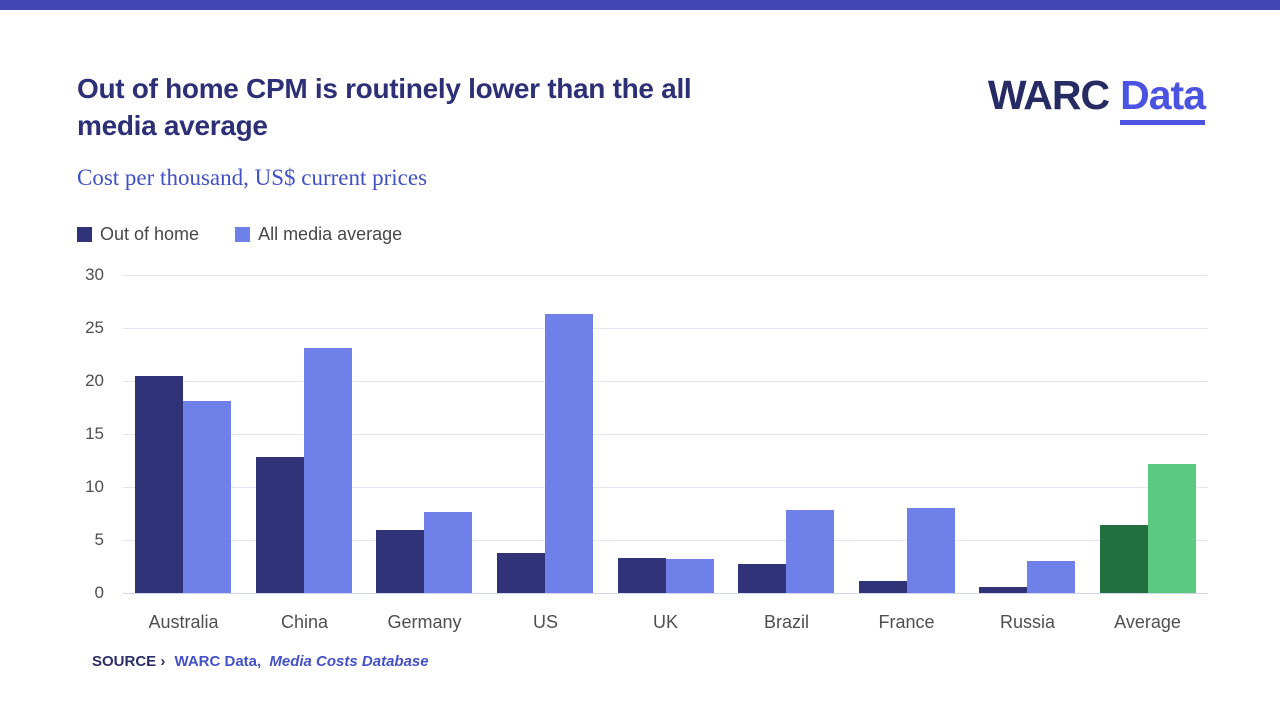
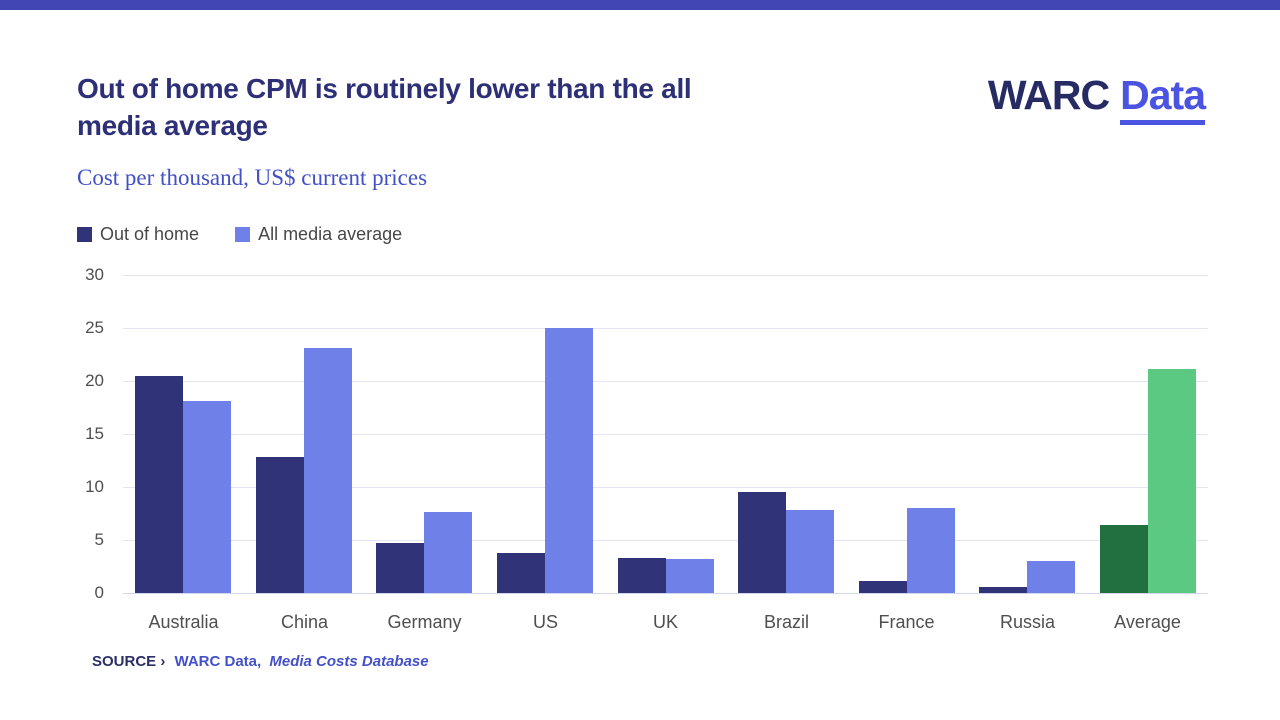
Out of home/Germany: 5.9 -> 4.7
All media average/US: 26.3 -> 25.0
Out of home/Brazil: 2.7 -> 9.5
All media average/Average: 12.2 -> 21.1
